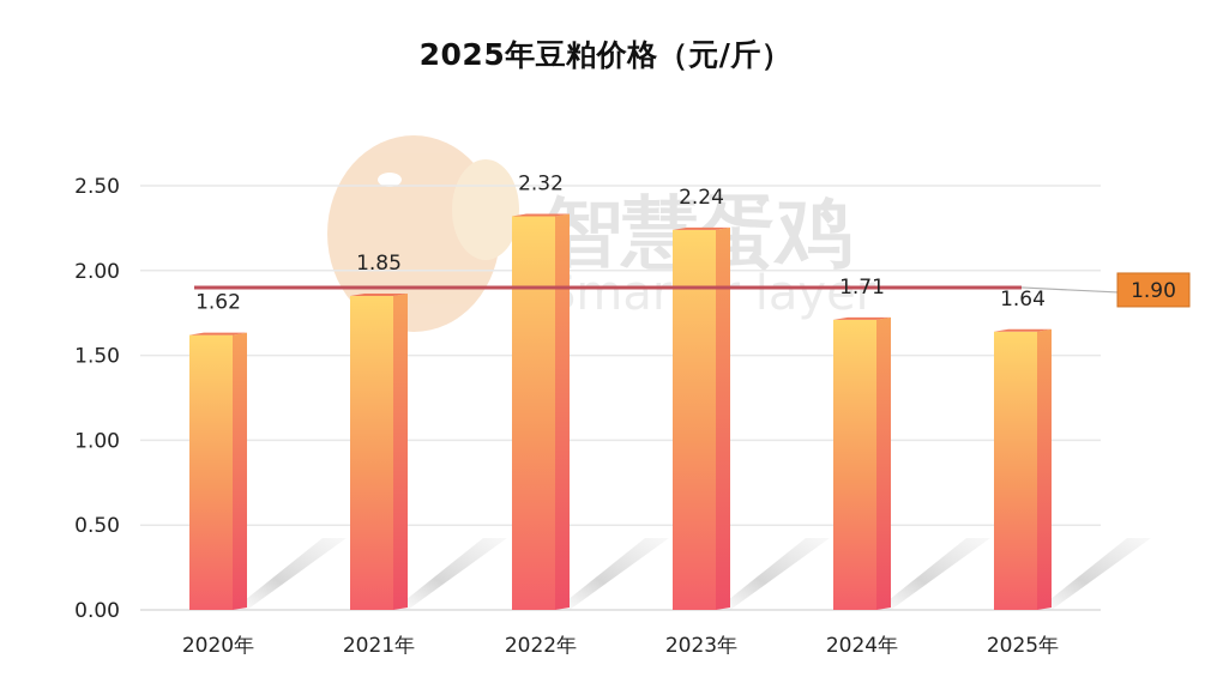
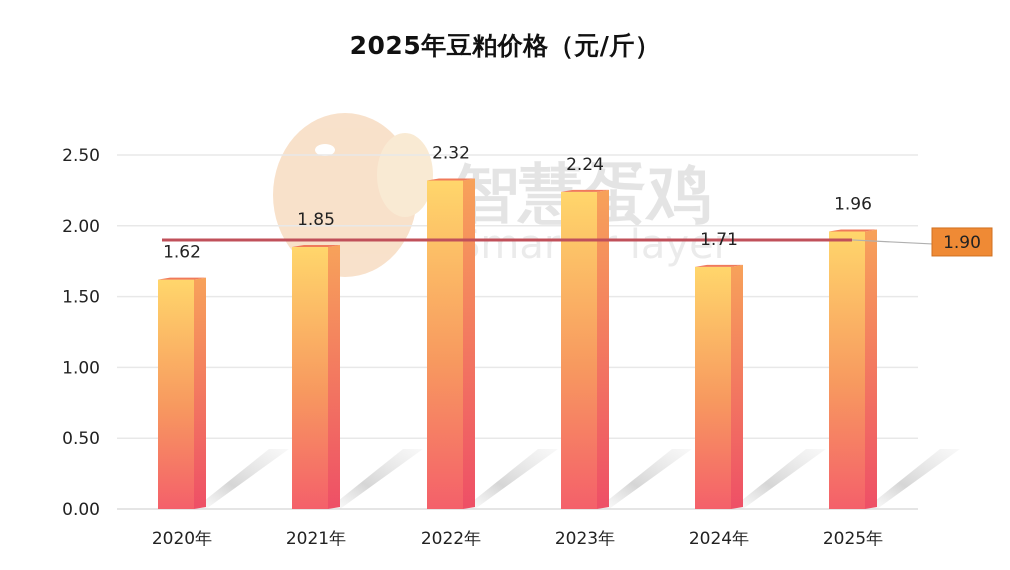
2025年: 1.64 -> 1.96
